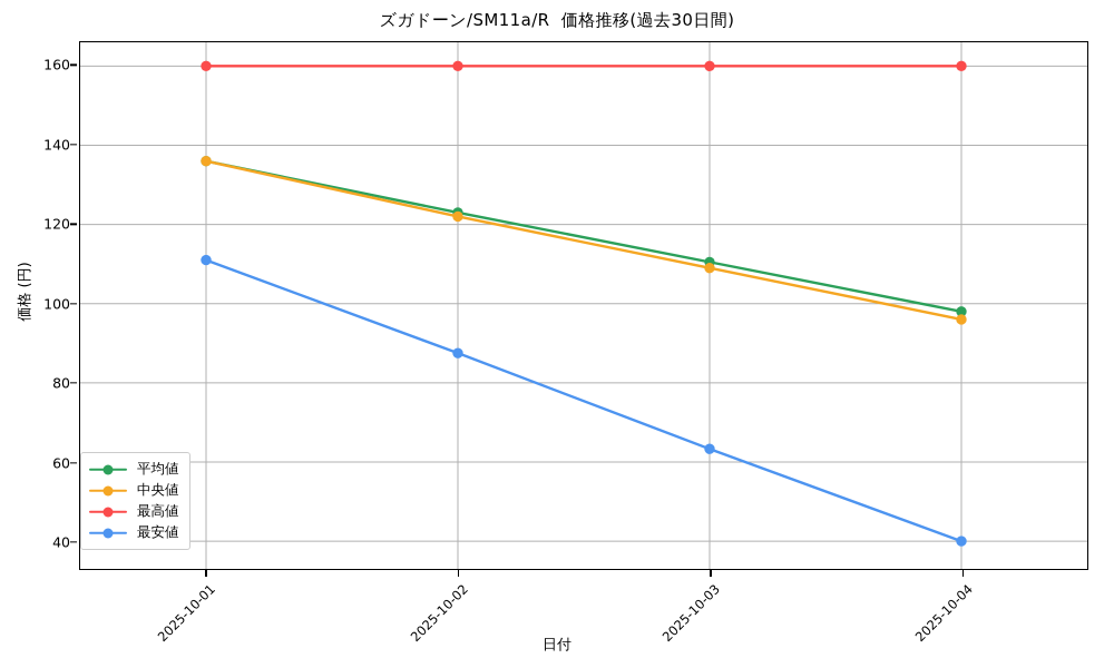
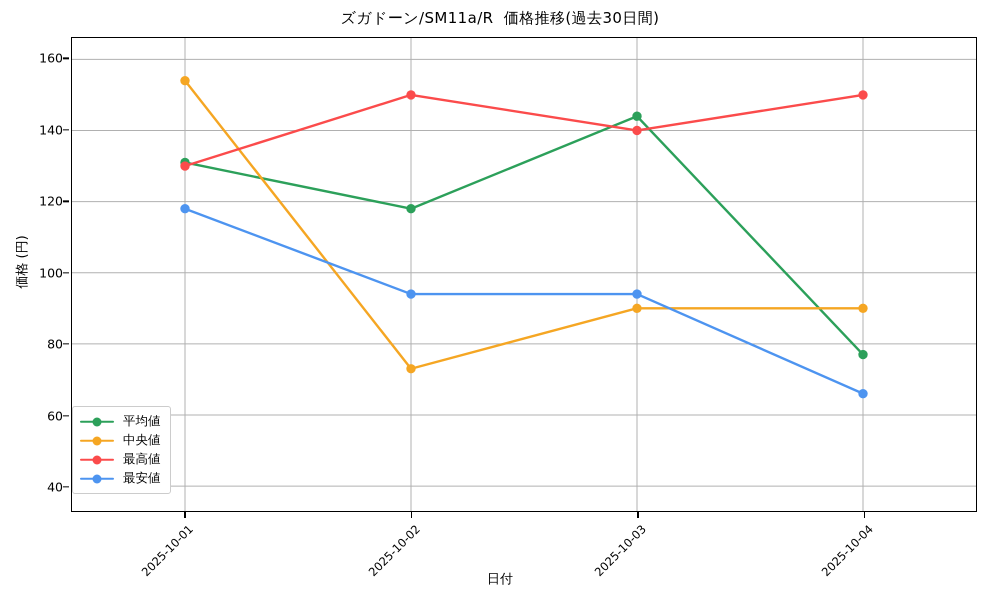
平均値/2025-10-01: 136 -> 131
中央値/2025-10-01: 136 -> 154
最高値/2025-10-01: 160 -> 130
最安値/2025-10-01: 111 -> 118
平均値/2025-10-02: 123 -> 118
中央値/2025-10-02: 122 -> 73
最高値/2025-10-02: 160 -> 150
最安値/2025-10-02: 88 -> 94
平均値/2025-10-03: 110 -> 144
中央値/2025-10-03: 109 -> 90
最高値/2025-10-03: 160 -> 140
最安値/2025-10-03: 63 -> 94
平均値/2025-10-04: 98 -> 77
中央値/2025-10-04: 96 -> 90
最高値/2025-10-04: 160 -> 150
最安値/2025-10-04: 40 -> 66
